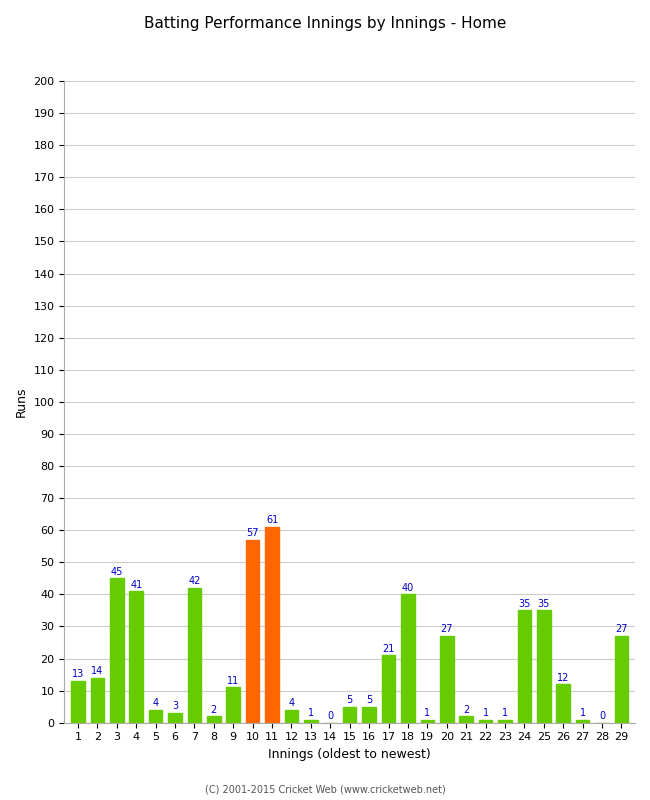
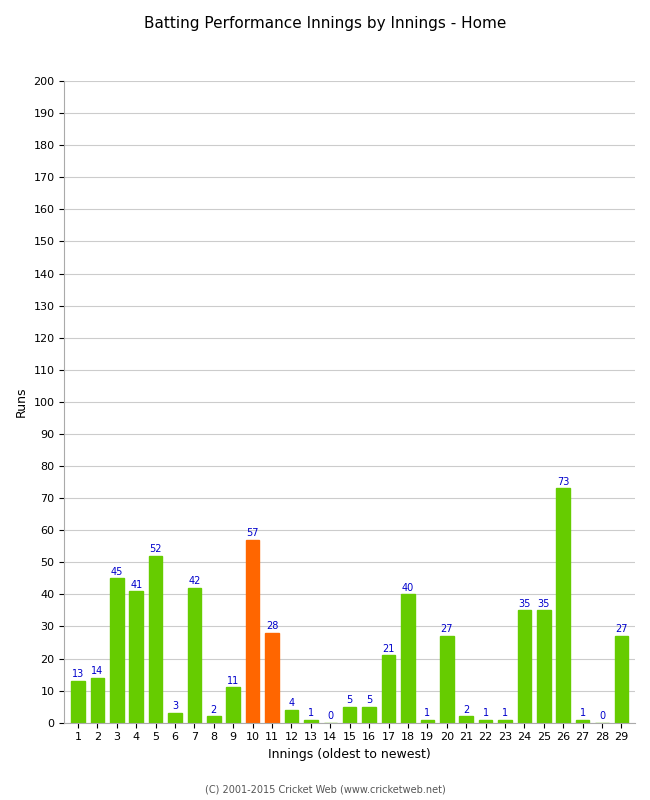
5: 4 -> 52
11: 61 -> 28
26: 12 -> 73
